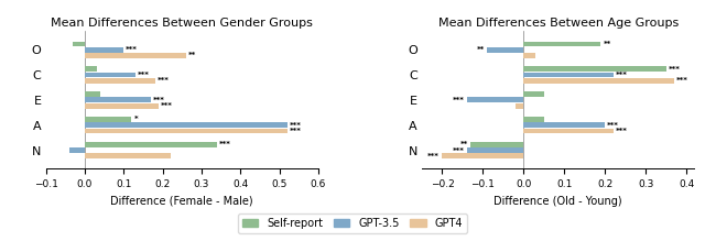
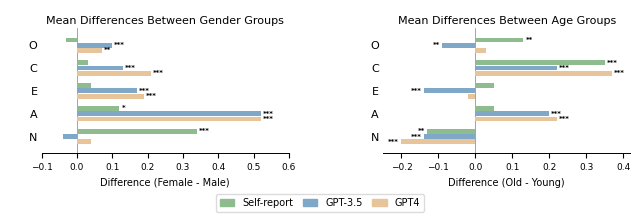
Mean Differences Between Gender Groups/GPT4/O: 0.26 -> 0.07
Mean Differences Between Gender Groups/GPT4/C: 0.18 -> 0.21
Mean Differences Between Gender Groups/GPT4/N: 0.22 -> 0.04
Mean Differences Between Age Groups/Self-report/O: 0.19 -> 0.13
